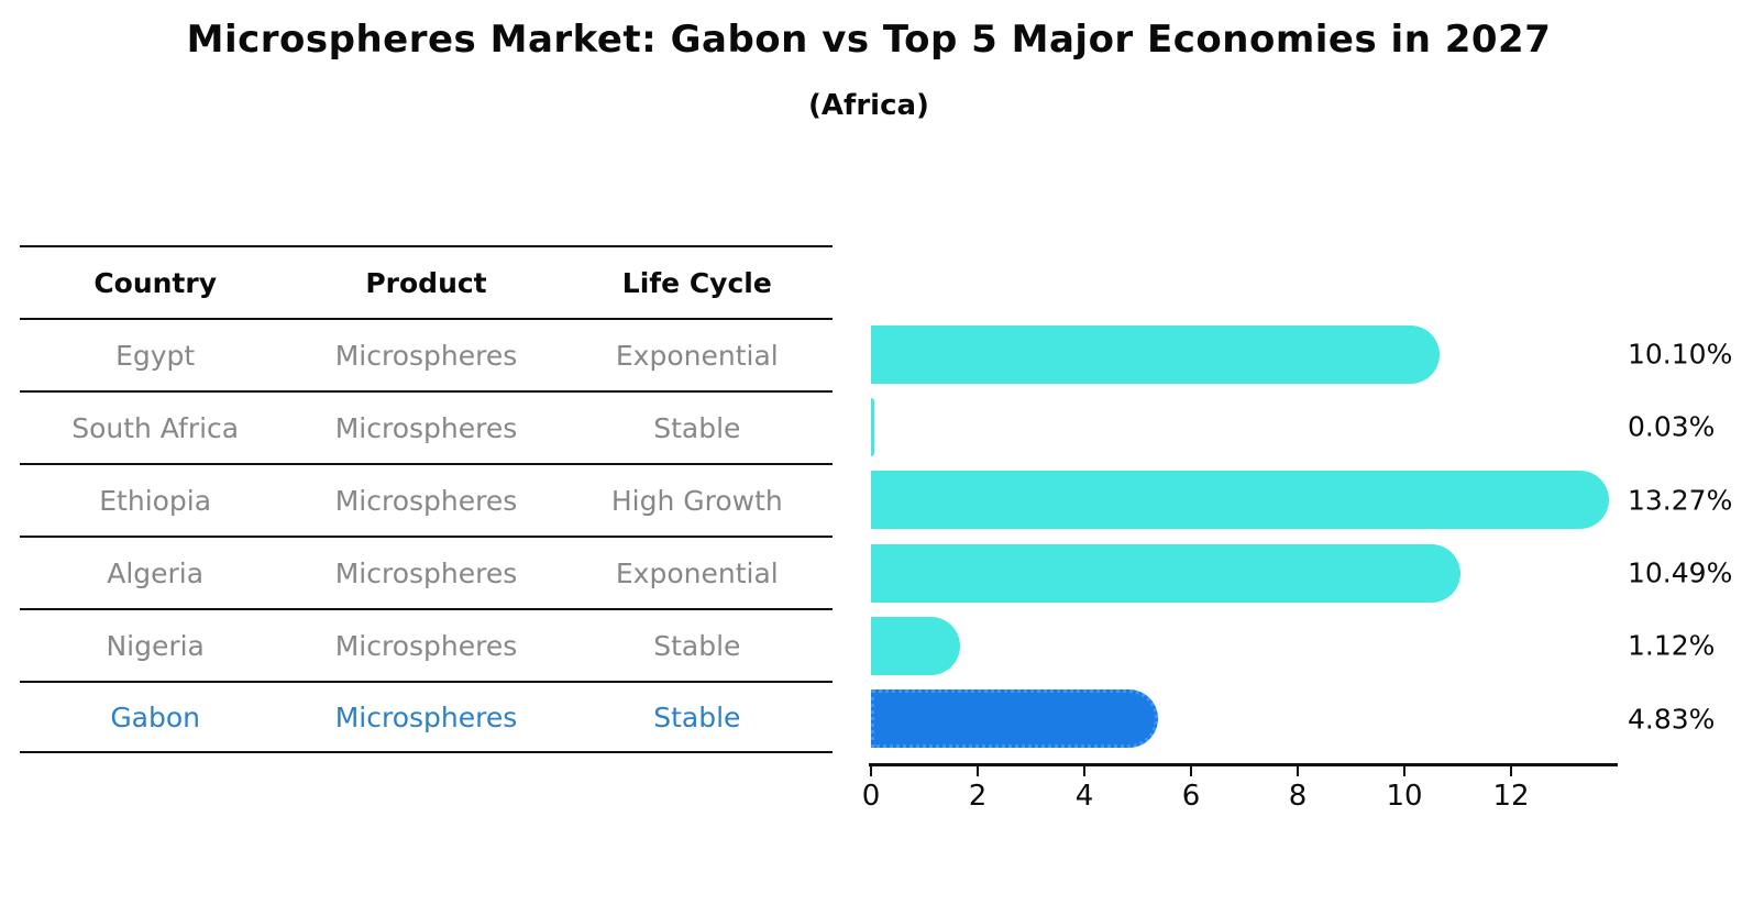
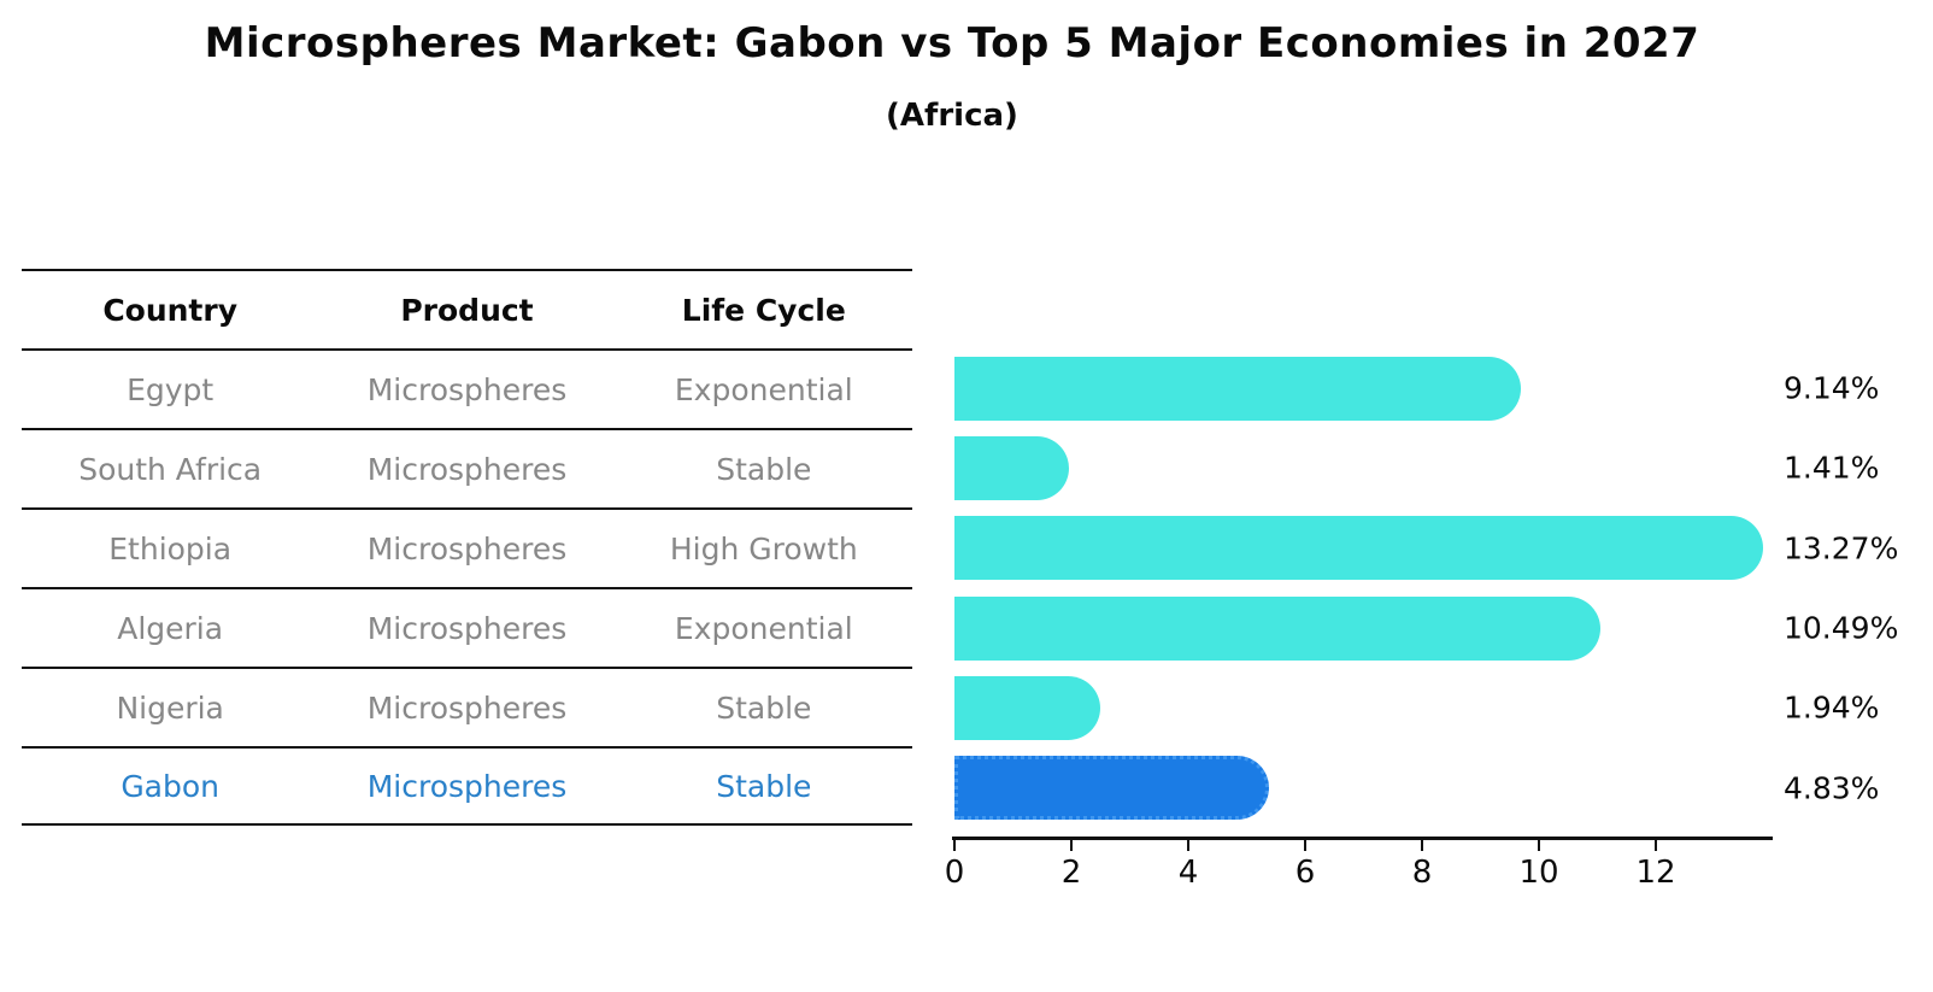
Egypt: 10.10% -> 9.14%
South Africa: 0.03% -> 1.41%
Nigeria: 1.12% -> 1.94%
